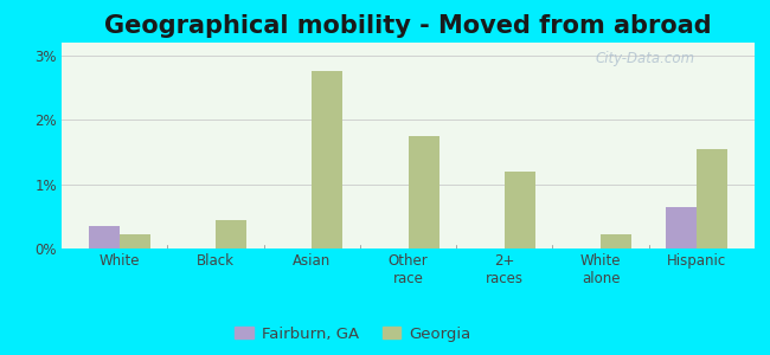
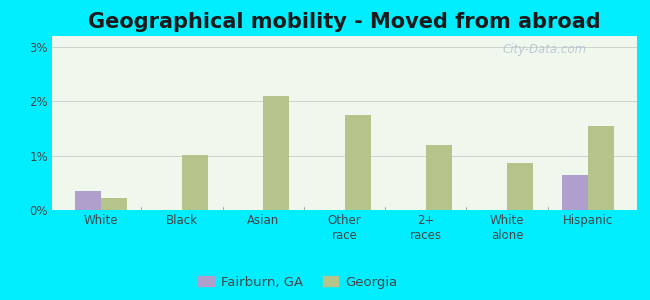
Georgia/Black: 0.45% -> 1.02%
Georgia/Asian: 2.75% -> 2.10%
Georgia/White alone: 0.22% -> 0.86%
